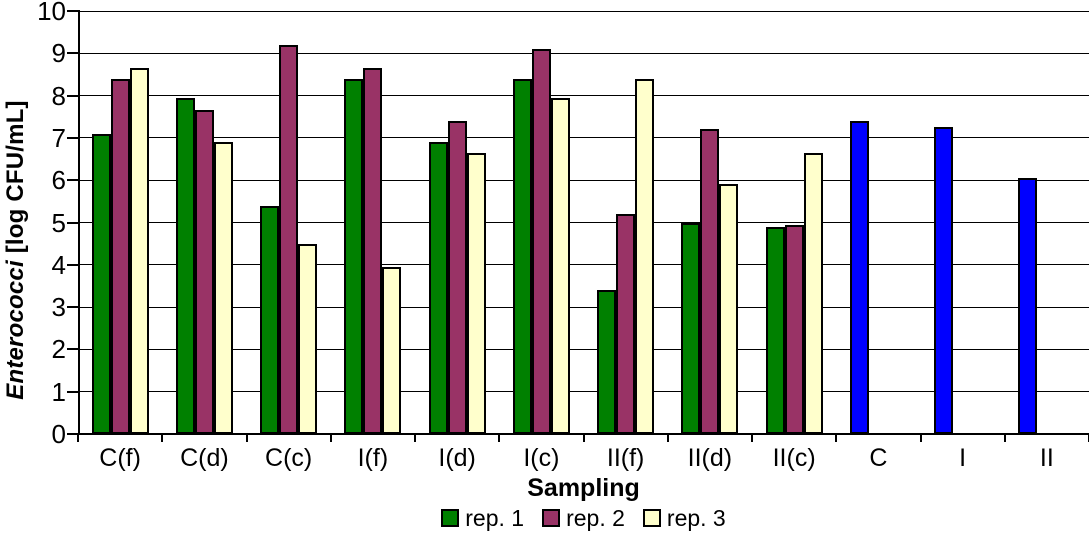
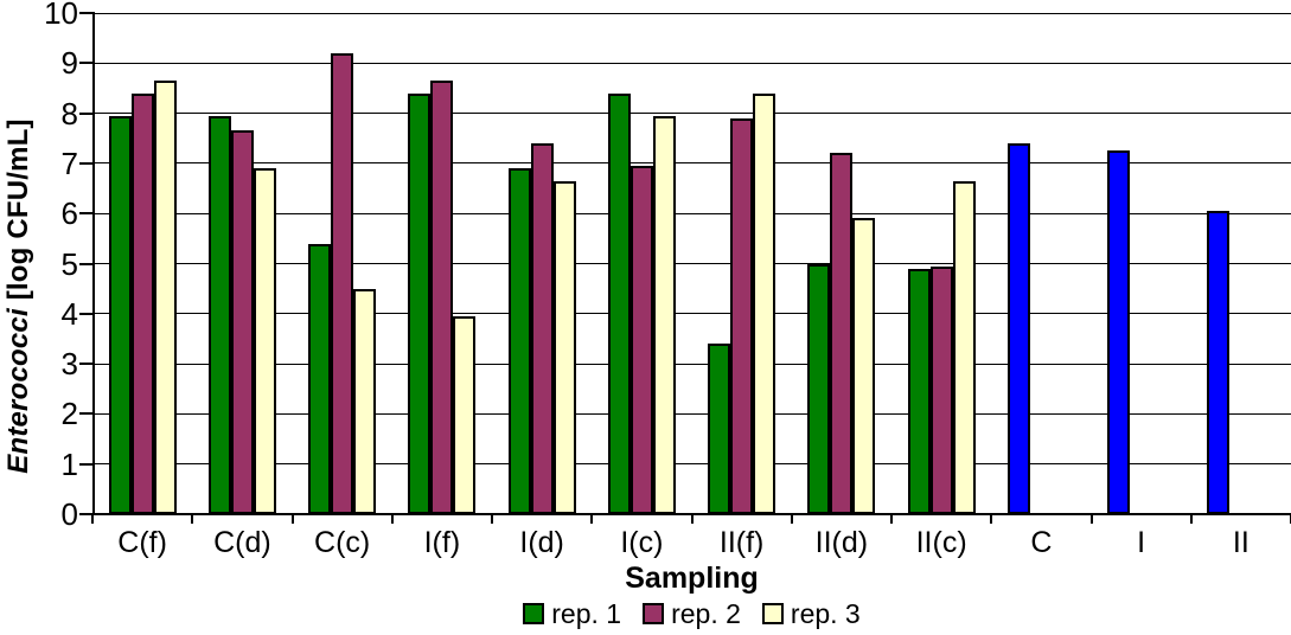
rep. 1/C(f): 7.1 -> 8.0
rep. 2/I(c): 9.1 -> 7.0
rep. 2/II(f): 5.2 -> 7.9
